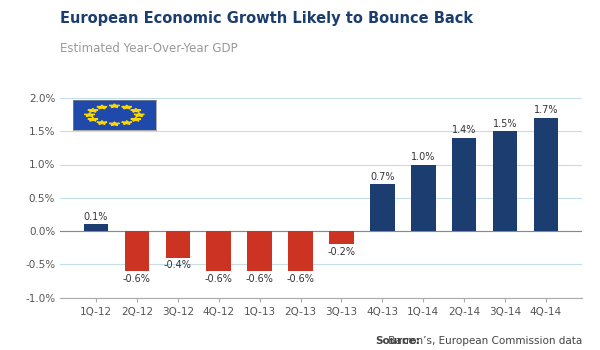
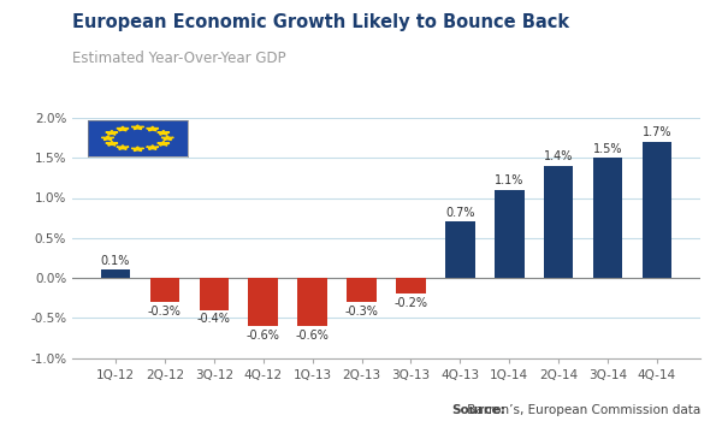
2Q-12: -0.6% -> -0.3%
2Q-13: -0.6% -> -0.3%
1Q-14: 1.0% -> 1.1%
